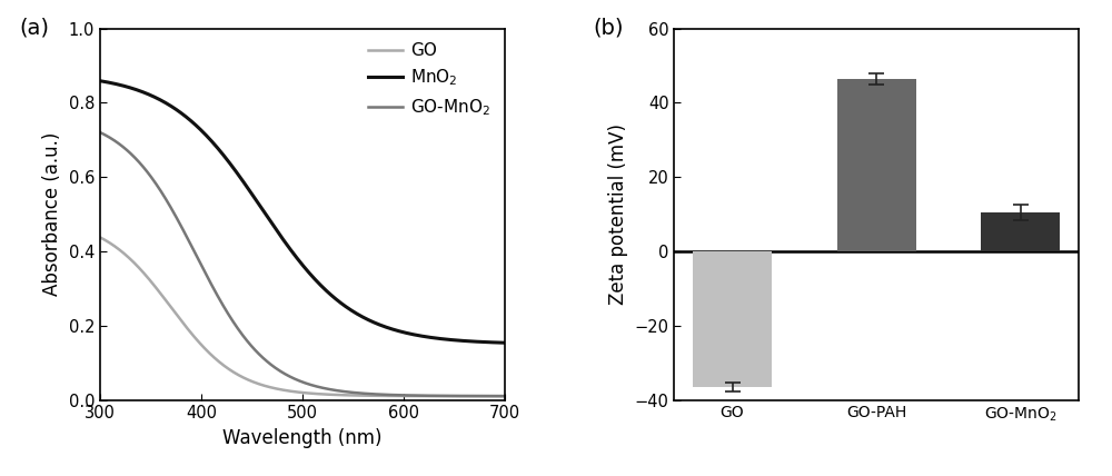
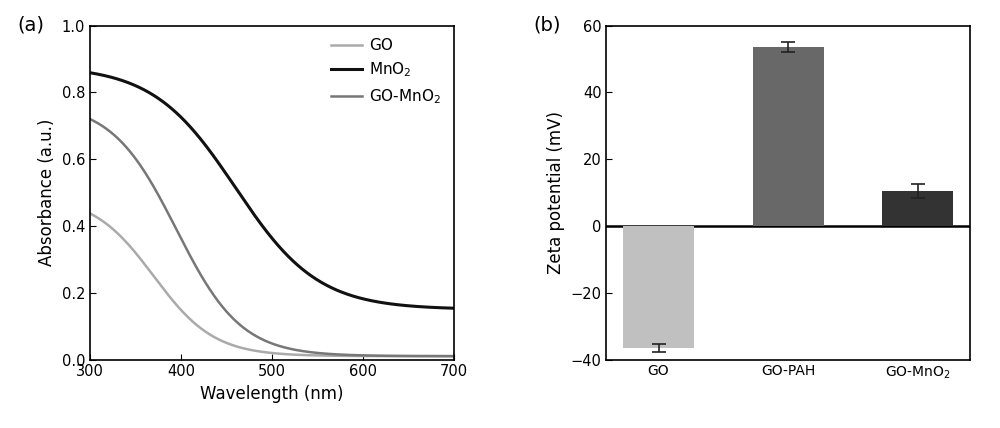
GO-PAH: 46.5 -> 53.5
